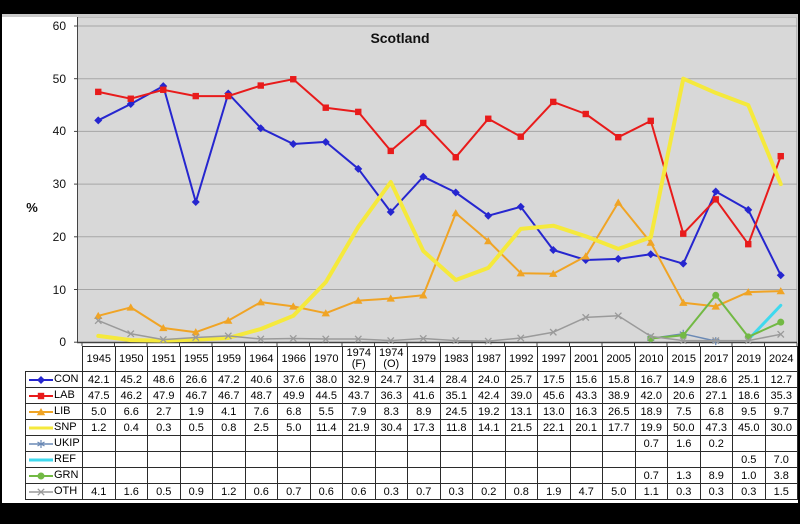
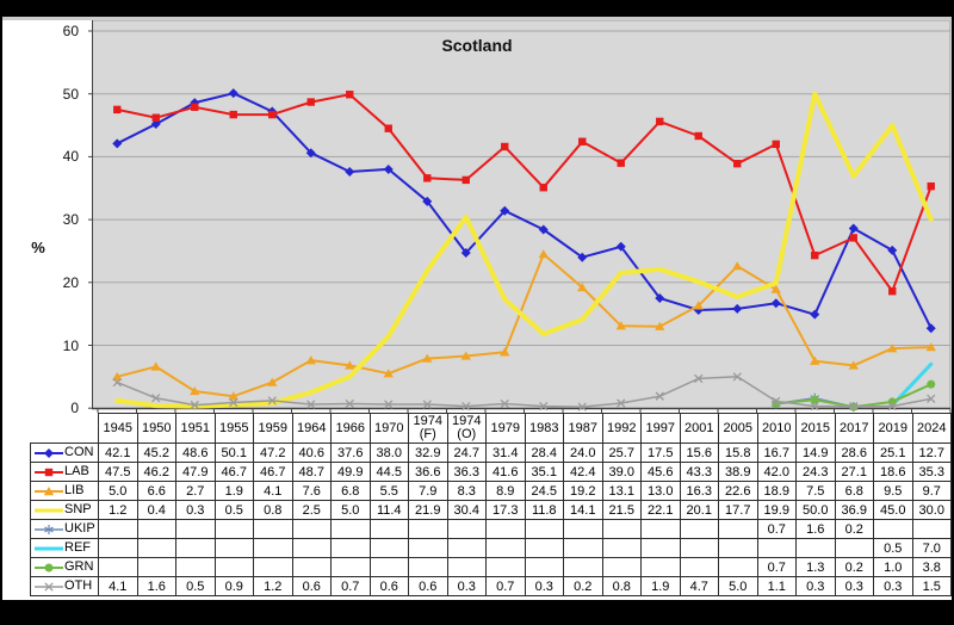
CON/1955: 26.6 -> 50.1
LAB/1974 (F): 43.7 -> 36.6
LIB/2005: 26.5 -> 22.6
LAB/2015: 20.6 -> 24.3
SNP/2017: 47.3 -> 36.9
GRN/2017: 8.9 -> 0.2
